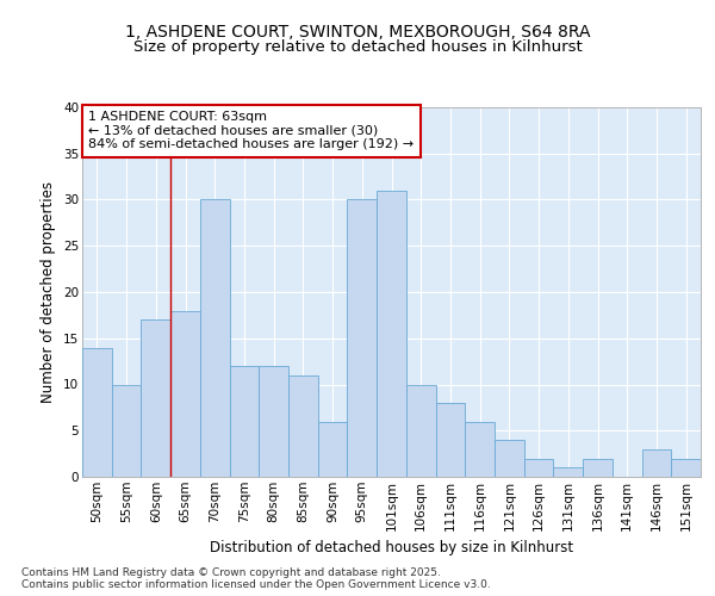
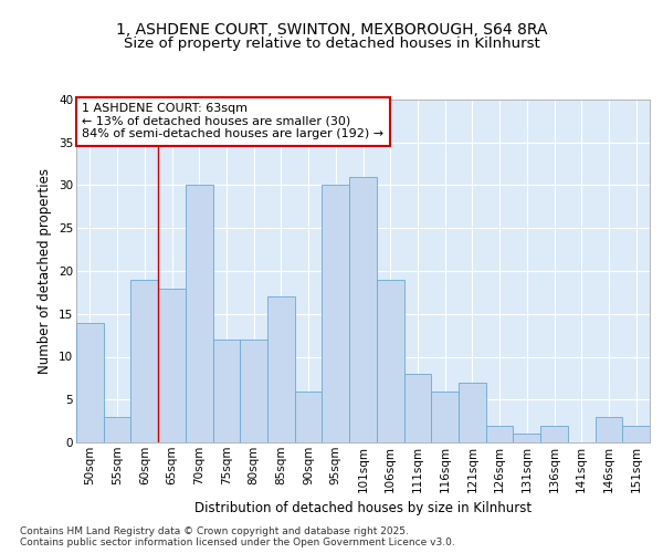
55sqm: 10 -> 3
60sqm: 17 -> 19
85sqm: 11 -> 17
106sqm: 10 -> 19
121sqm: 4 -> 7
